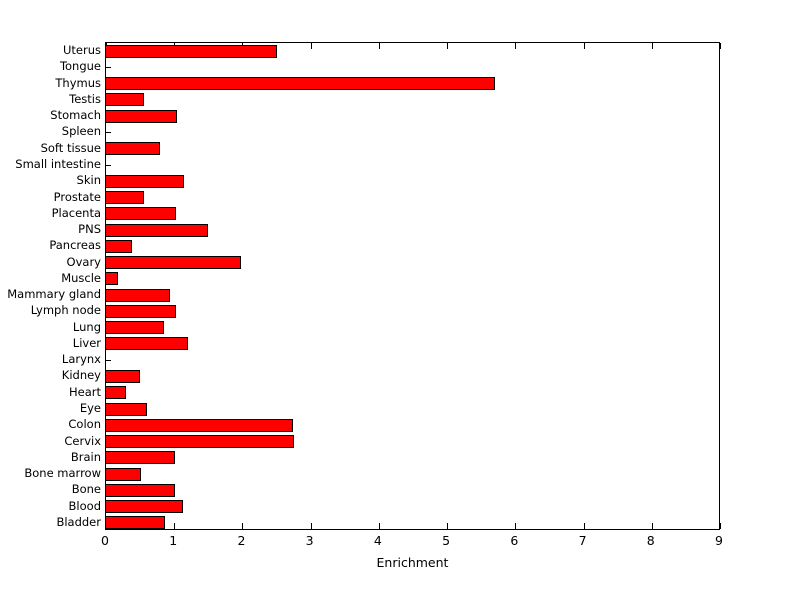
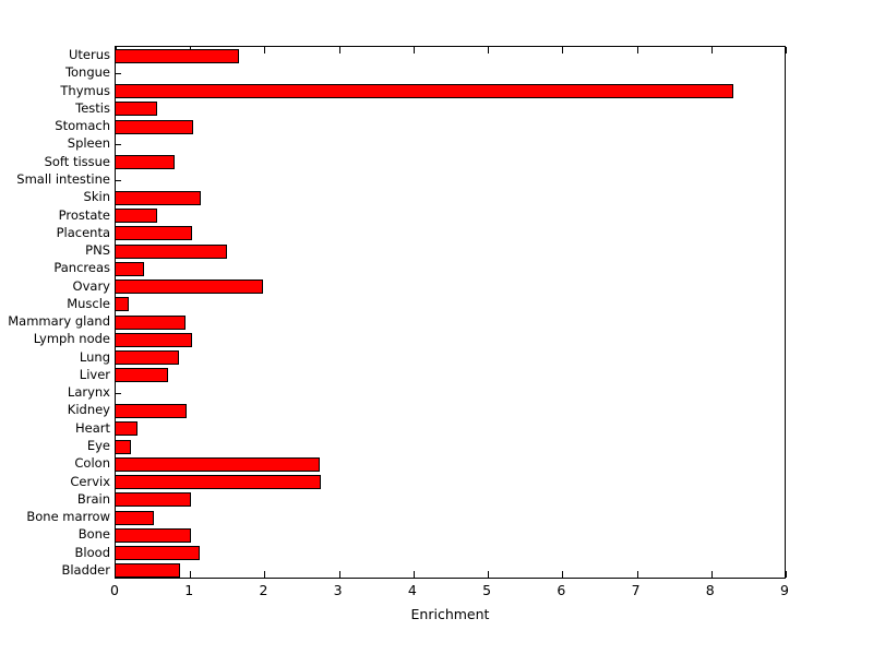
Uterus: 2.5 -> 1.7
Thymus: 5.7 -> 8.3
Liver: 1.2 -> 0.7
Kidney: 0.5 -> 0.9
Eye: 0.6 -> 0.2
